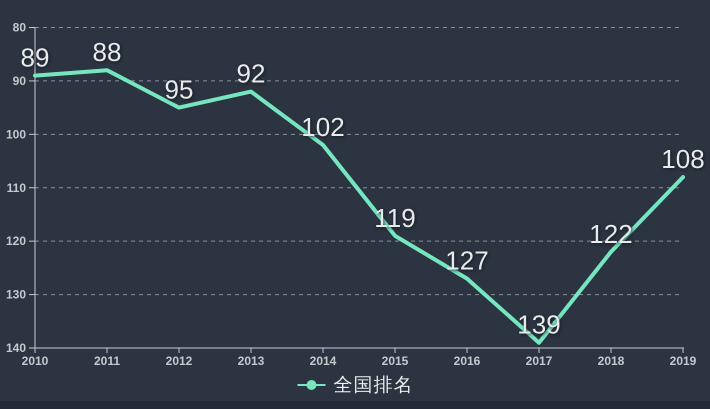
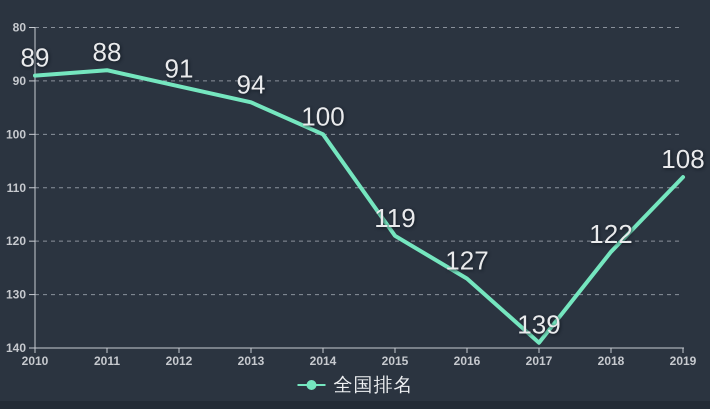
2012: 95 -> 91
2013: 92 -> 94
2014: 102 -> 100
